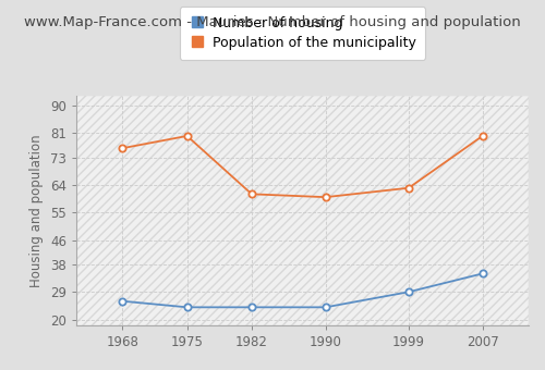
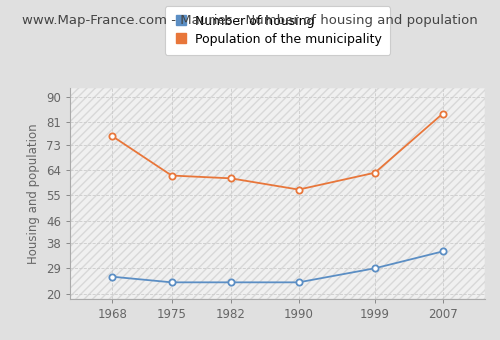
Population of the municipality/1975: 80 -> 62
Population of the municipality/1990: 60 -> 57
Population of the municipality/2007: 80 -> 84
